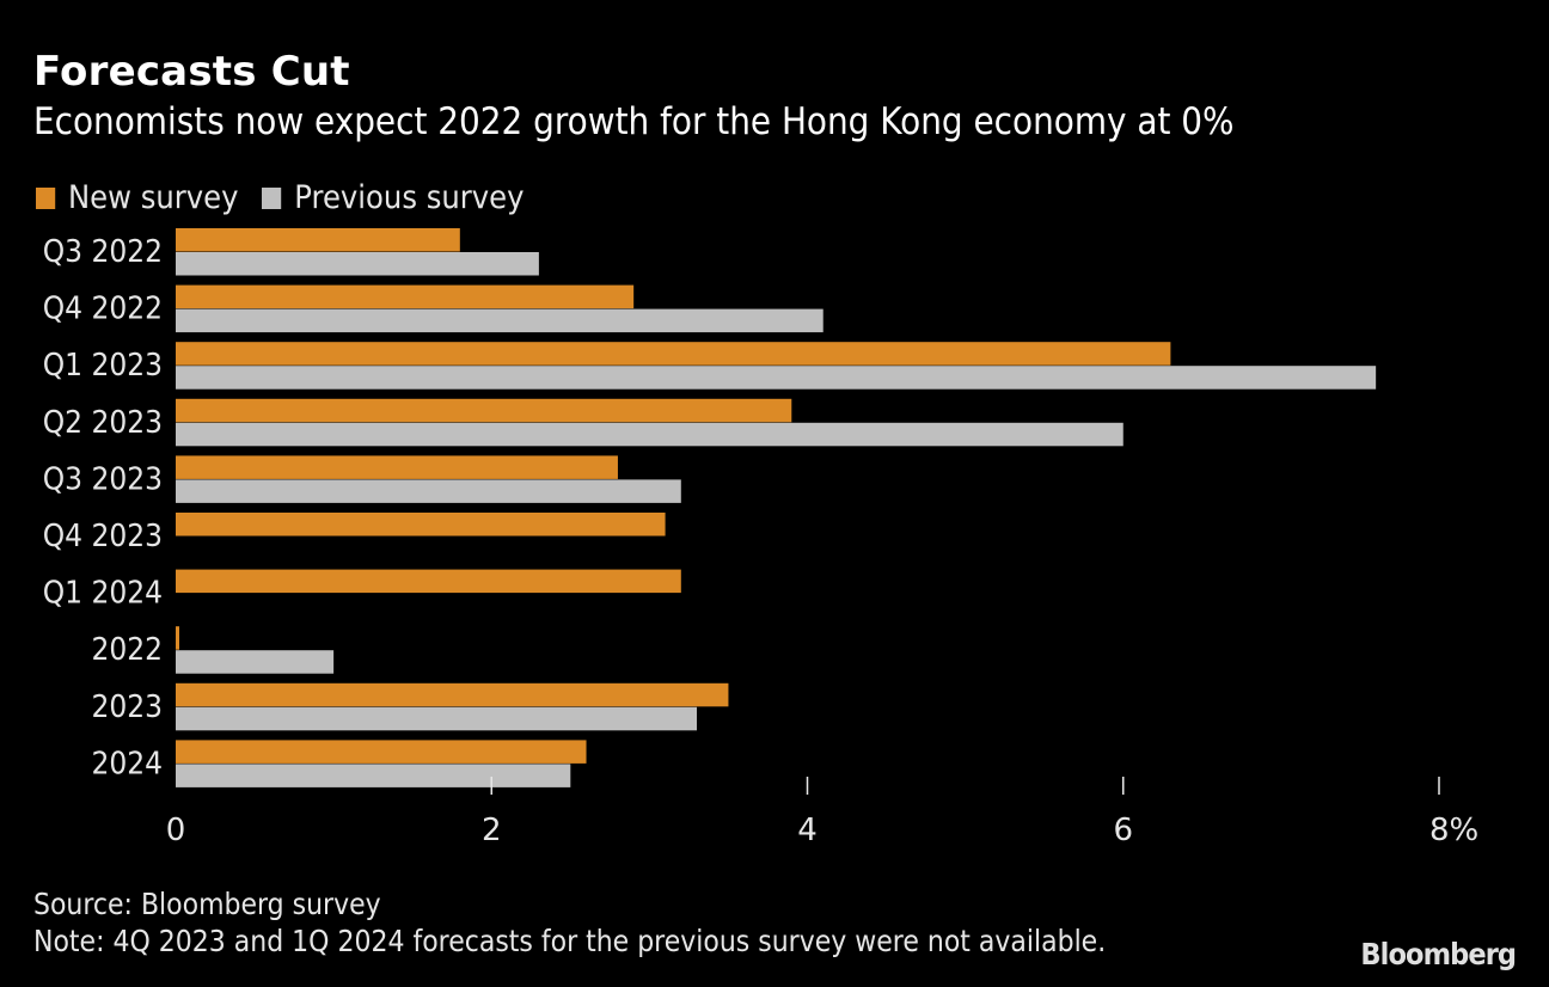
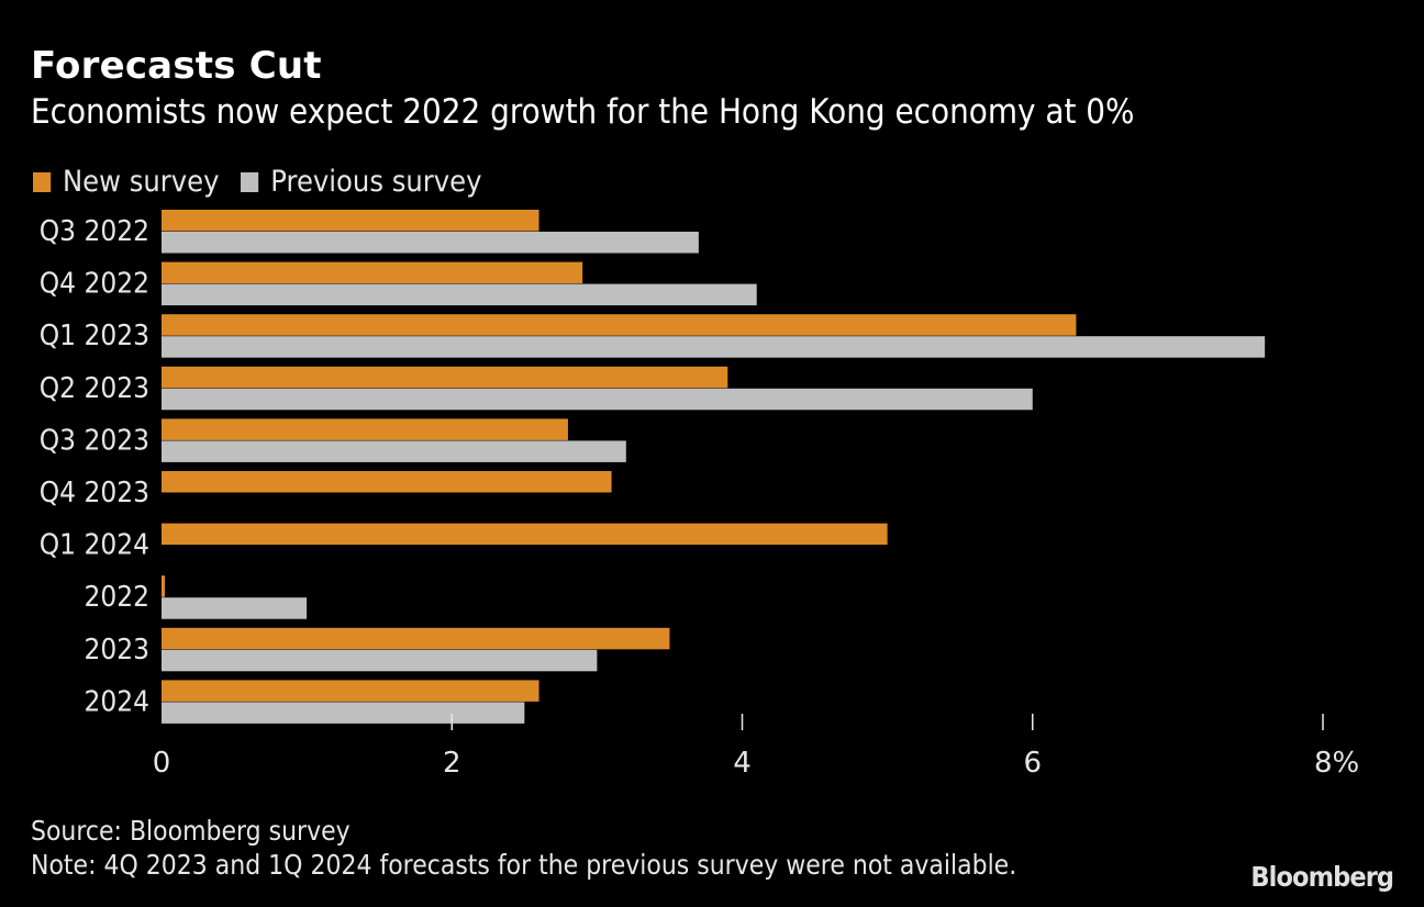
New survey/Q3 2022: 1.8% -> 2.6%
Previous survey/Q3 2022: 2.3% -> 3.7%
New survey/Q1 2024: 3.2% -> 5.0%
Previous survey/2023: 3.3% -> 3.0%
